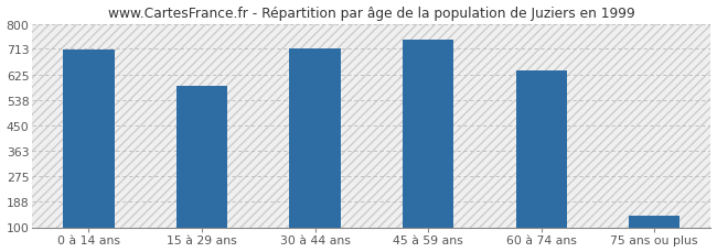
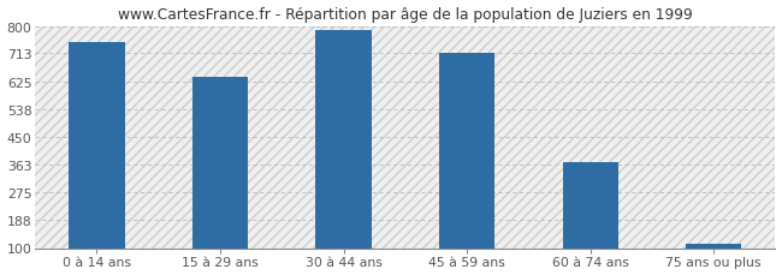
0 à 14 ans: 710 -> 750
15 à 29 ans: 585 -> 638
30 à 44 ans: 715 -> 785
45 à 59 ans: 745 -> 713
60 à 74 ans: 640 -> 370
75 ans ou plus: 140 -> 113
